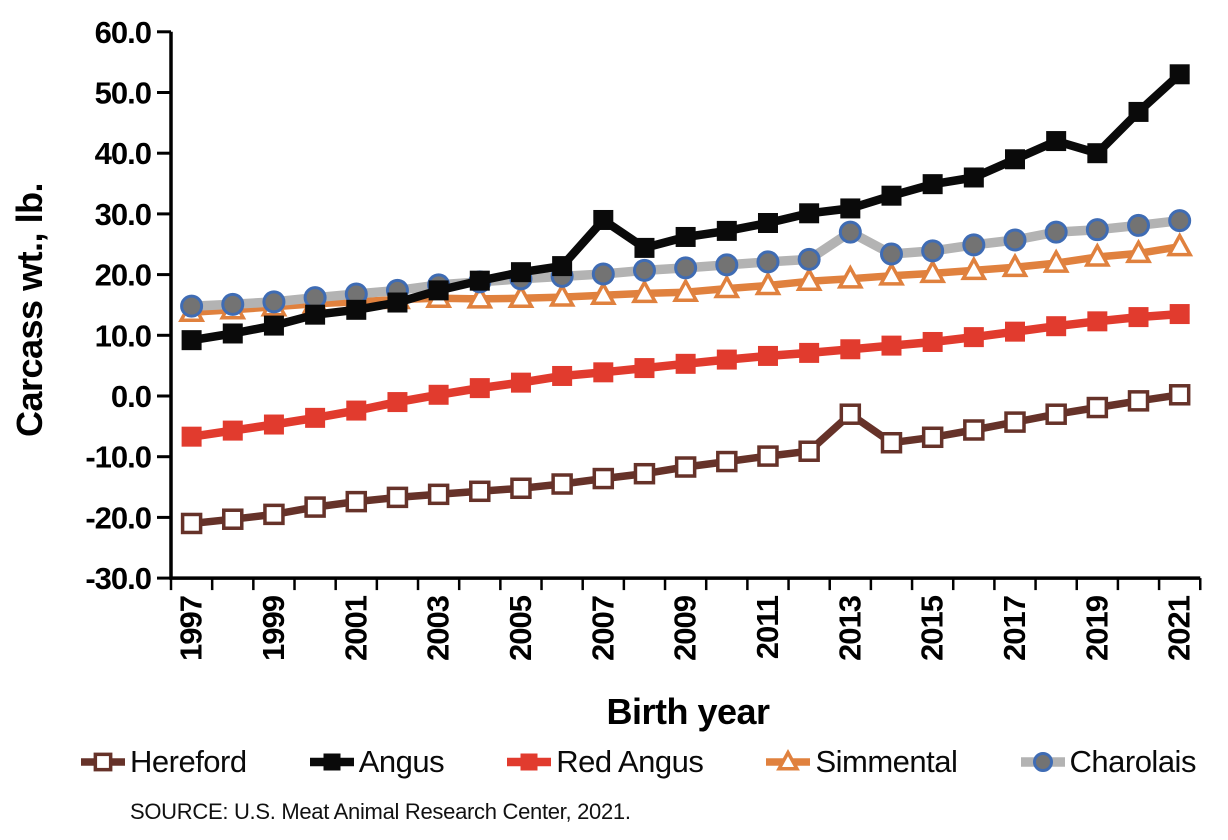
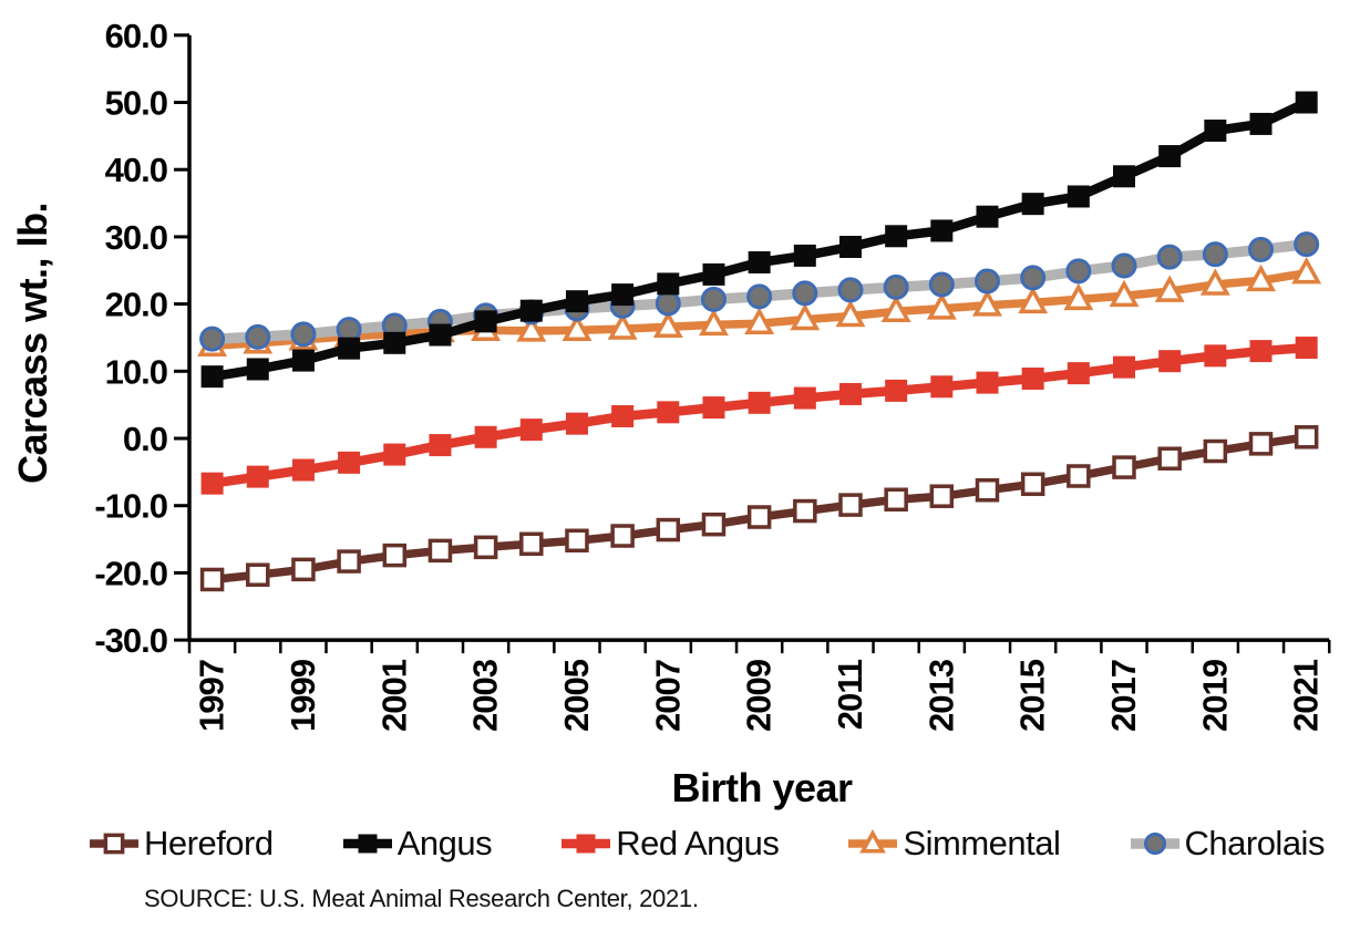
Angus/2007: 29 -> 23
Hereford/2013: -3 -> -9
Charolais/2013: 27 -> 23
Angus/2019: 40 -> 46
Angus/2021: 53 -> 50
